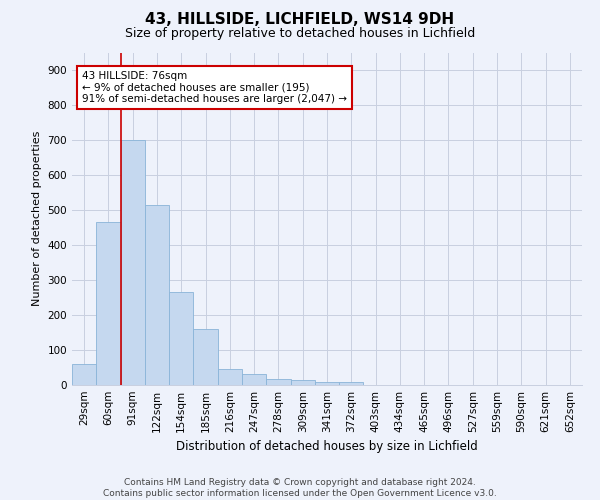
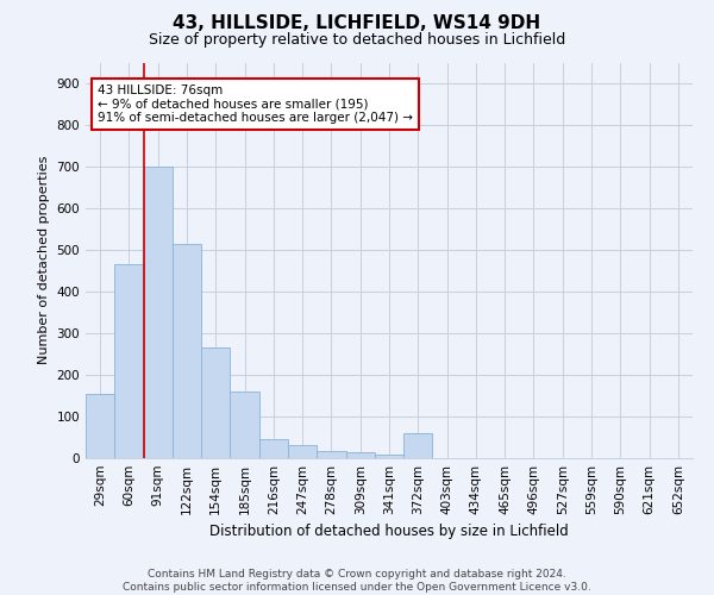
29sqm: 60 -> 155
372sqm: 8 -> 60
